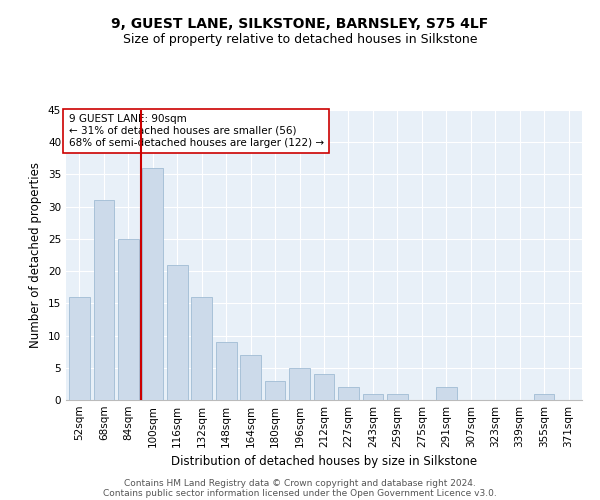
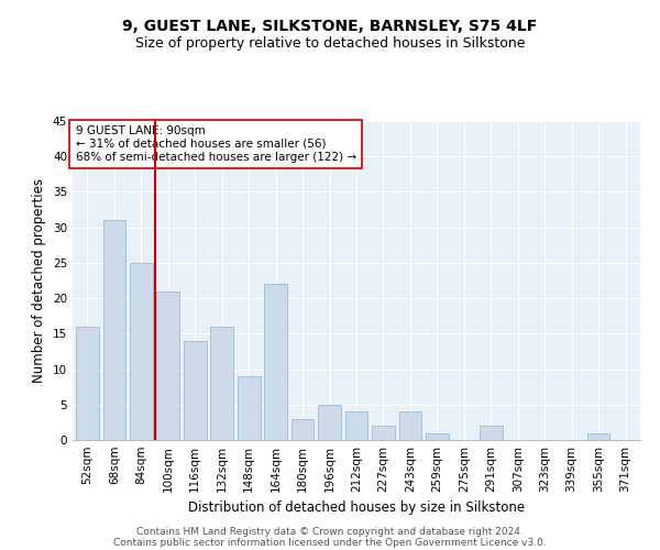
100sqm: 36 -> 21
116sqm: 21 -> 14
164sqm: 7 -> 22
243sqm: 1 -> 4
